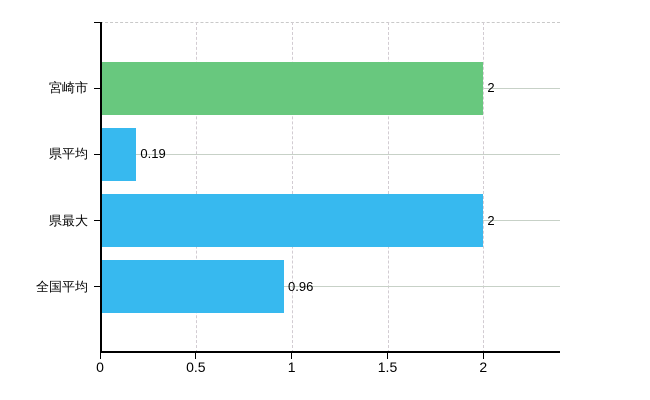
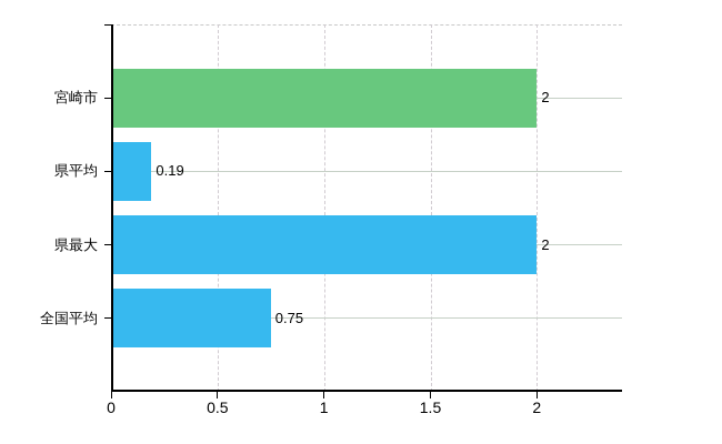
全国平均: 0.96 -> 0.75
